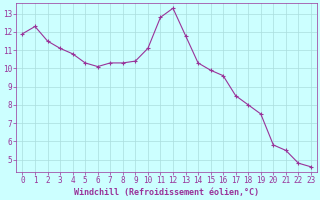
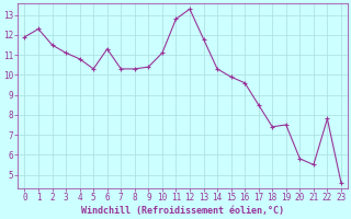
6: 10.1 -> 11.3
18: 8.0 -> 7.4
22: 4.8 -> 7.8
